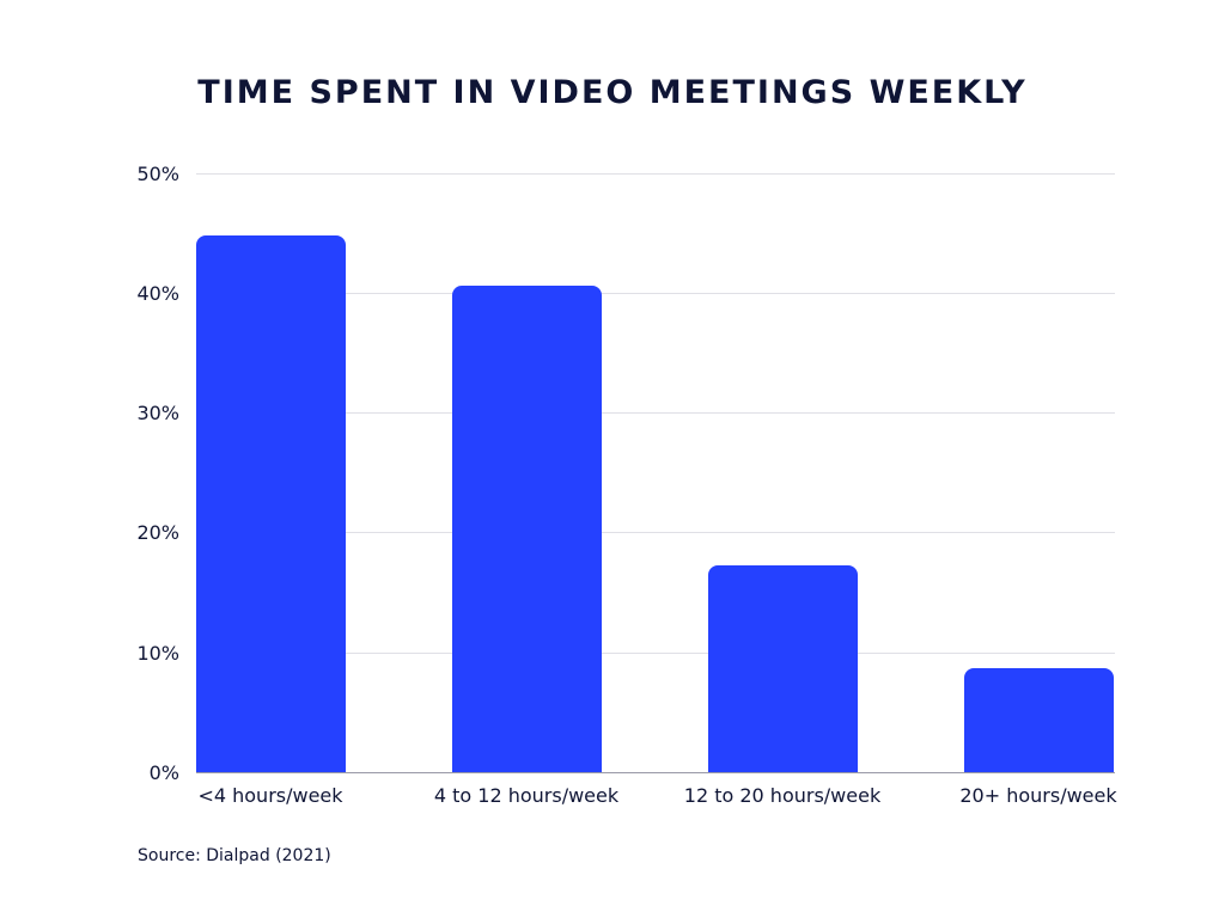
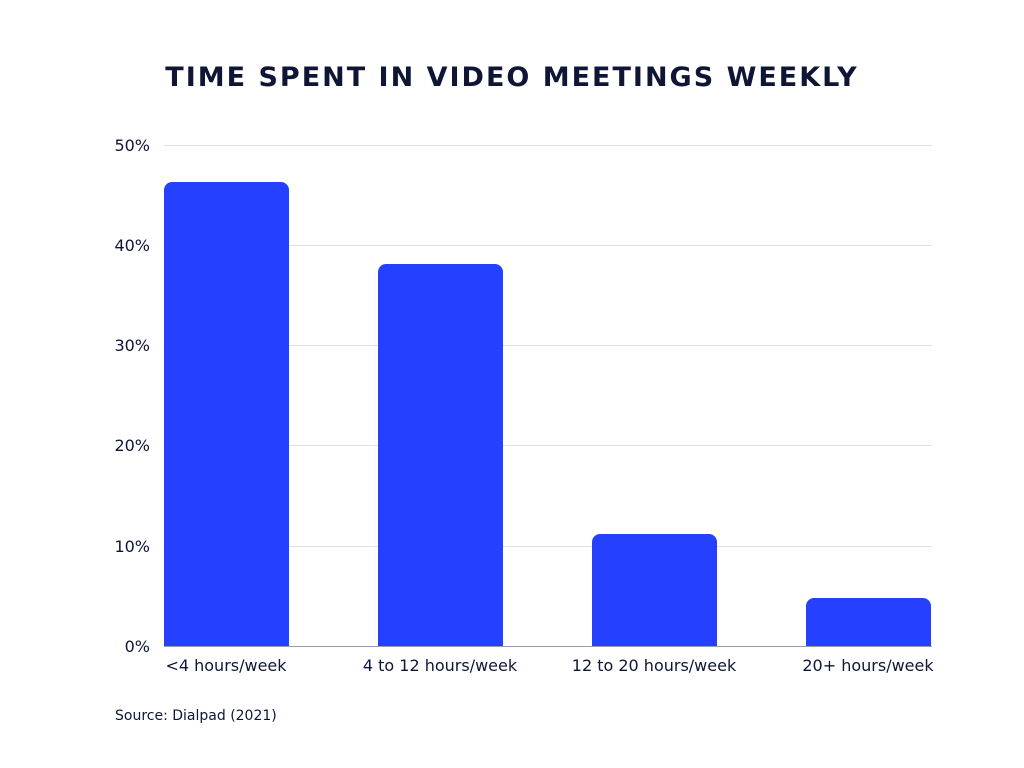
<4 hours/week: 44.8% -> 46.3%
4 to 12 hours/week: 40.6% -> 38.1%
12 to 20 hours/week: 17.3% -> 11.2%
20+ hours/week: 8.7% -> 4.8%
